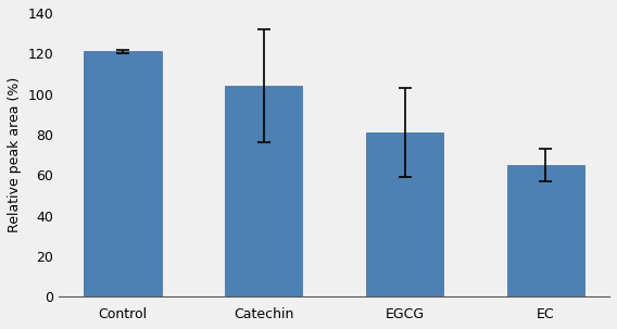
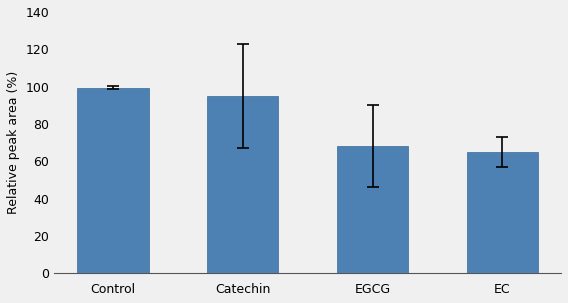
Control: 121 -> 100
Catechin: 104 -> 95
EGCG: 81 -> 68
